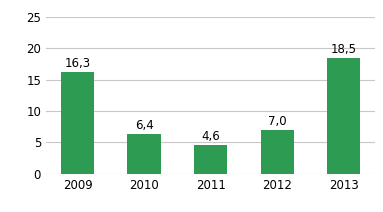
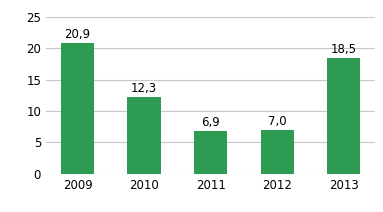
2009: 16,3 -> 20,9
2010: 6,4 -> 12,3
2011: 4,6 -> 6,9
